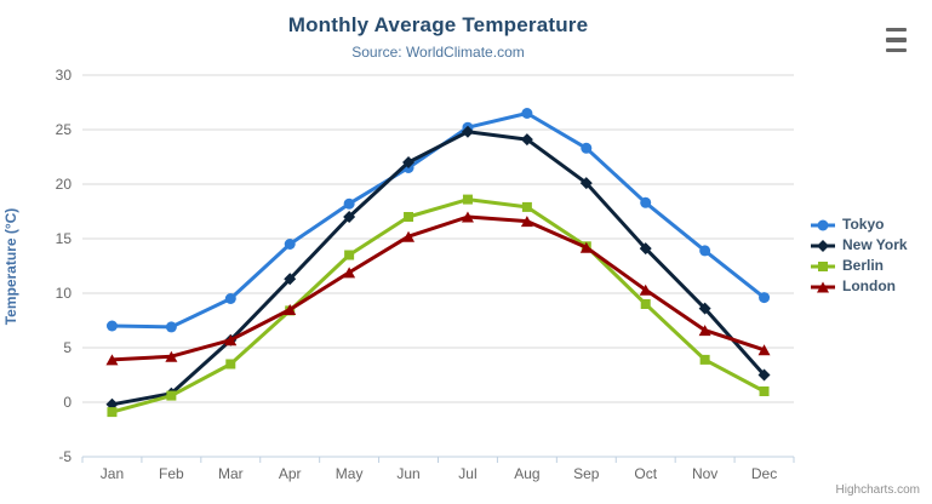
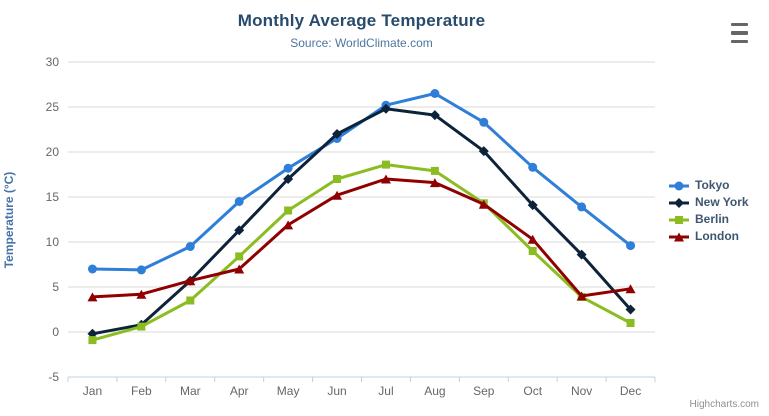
London/Apr: 8 -> 7
London/Nov: 7 -> 4
